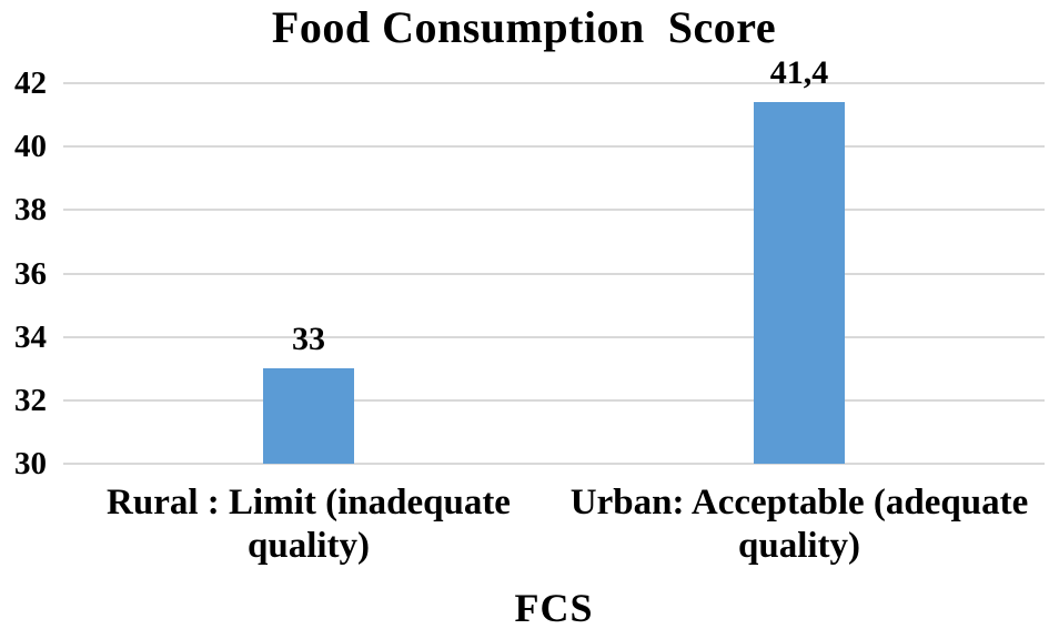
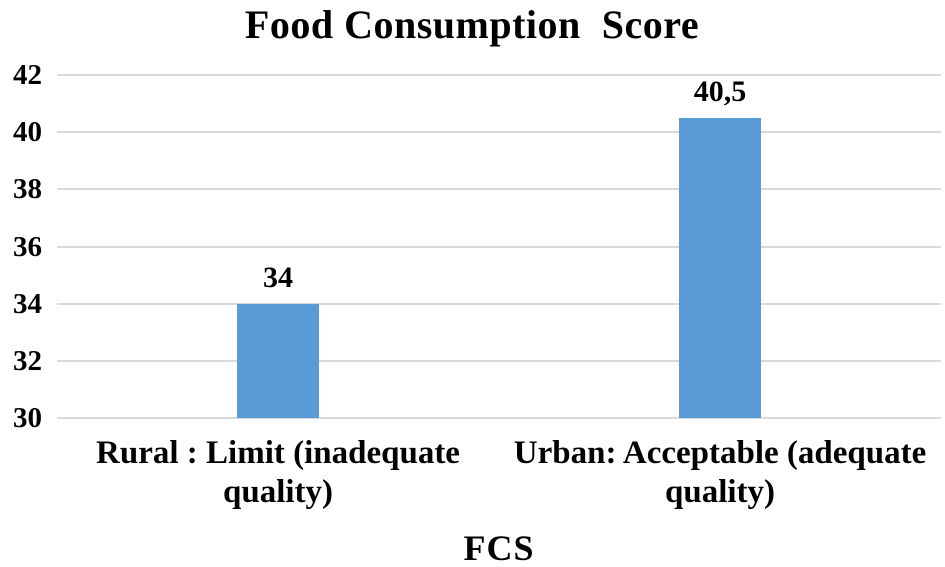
Rural : Limit (inadequate quality): 33 -> 34
Urban: Acceptable (adequate quality): 41,4 -> 40,5
